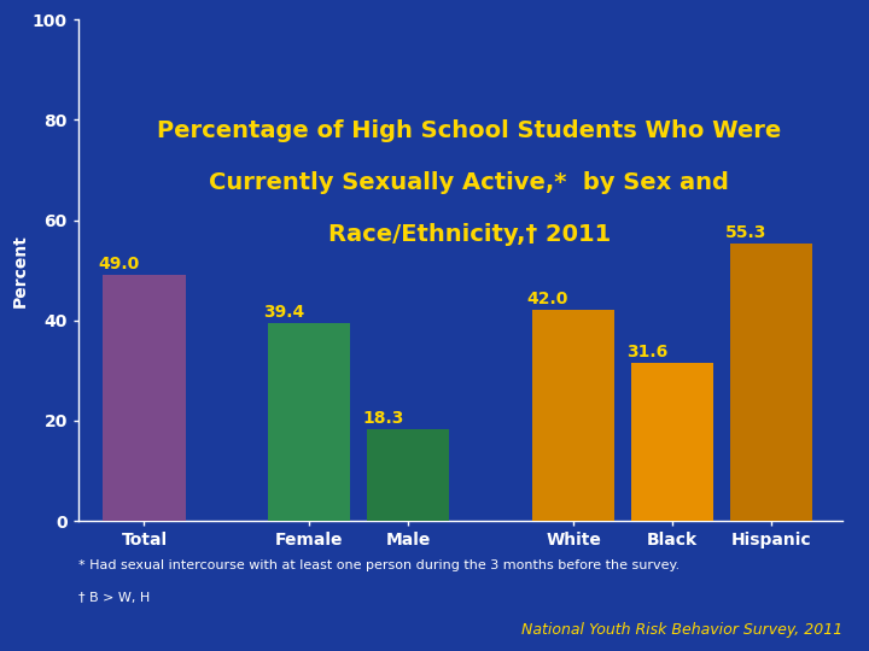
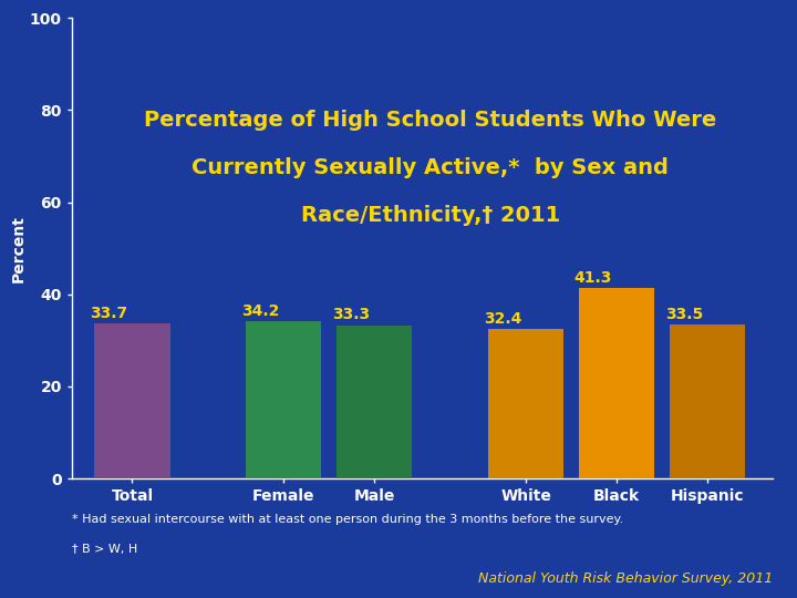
Total: 49.0 -> 33.7
Female: 39.4 -> 34.2
Male: 18.3 -> 33.3
White: 42.0 -> 32.4
Black: 31.6 -> 41.3
Hispanic: 55.3 -> 33.5
